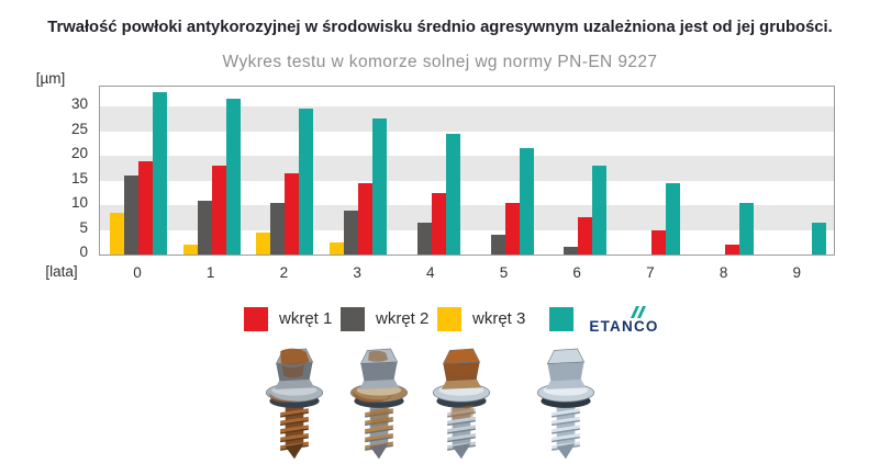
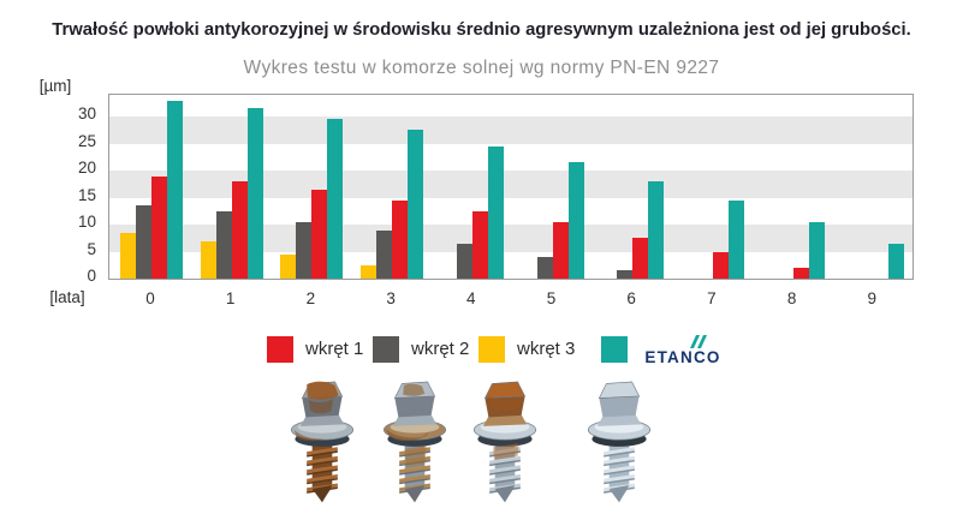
wkręt 2/0: 16 -> 14
wkręt 2/1: 11 -> 12
wkręt 3/1: 2 -> 7
